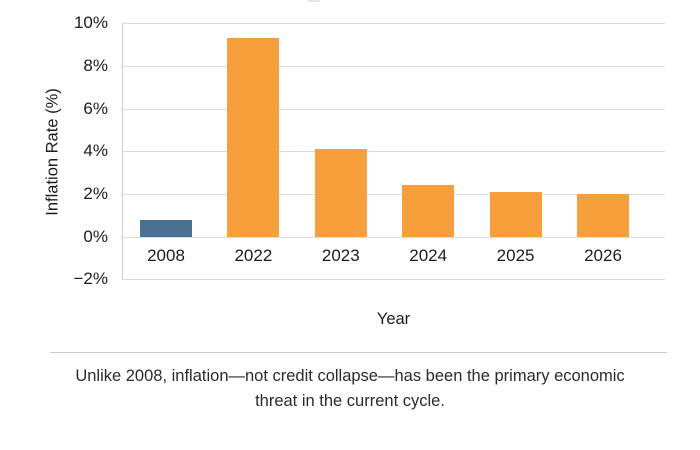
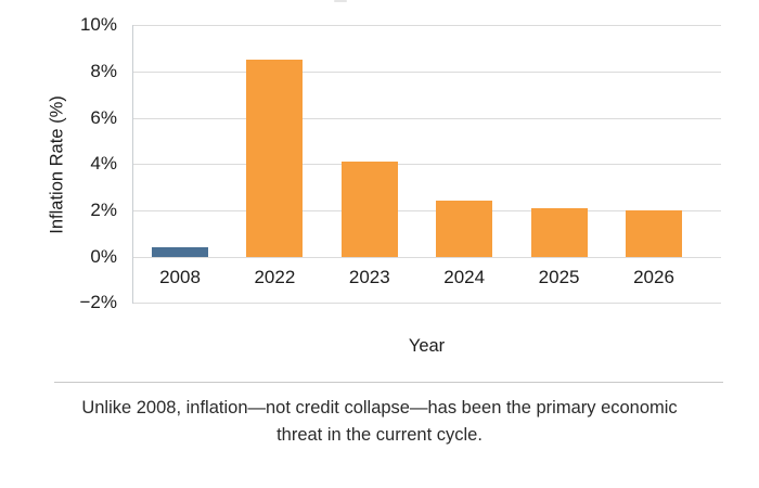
2008: 0.8% -> 0.4%
2022: 9.3% -> 8.5%
